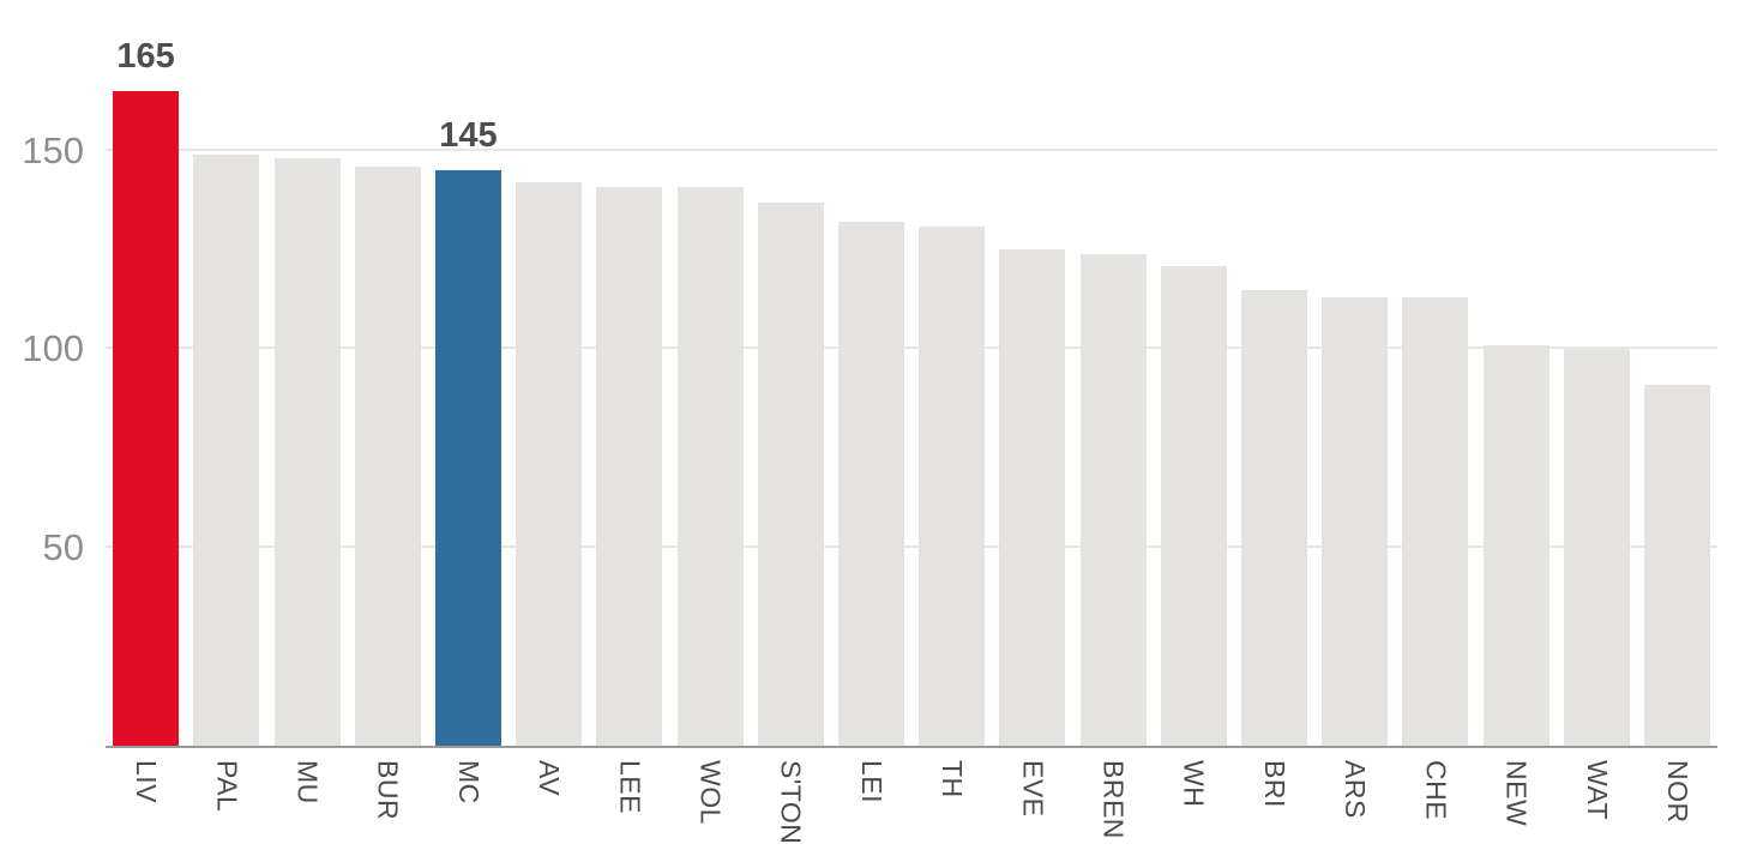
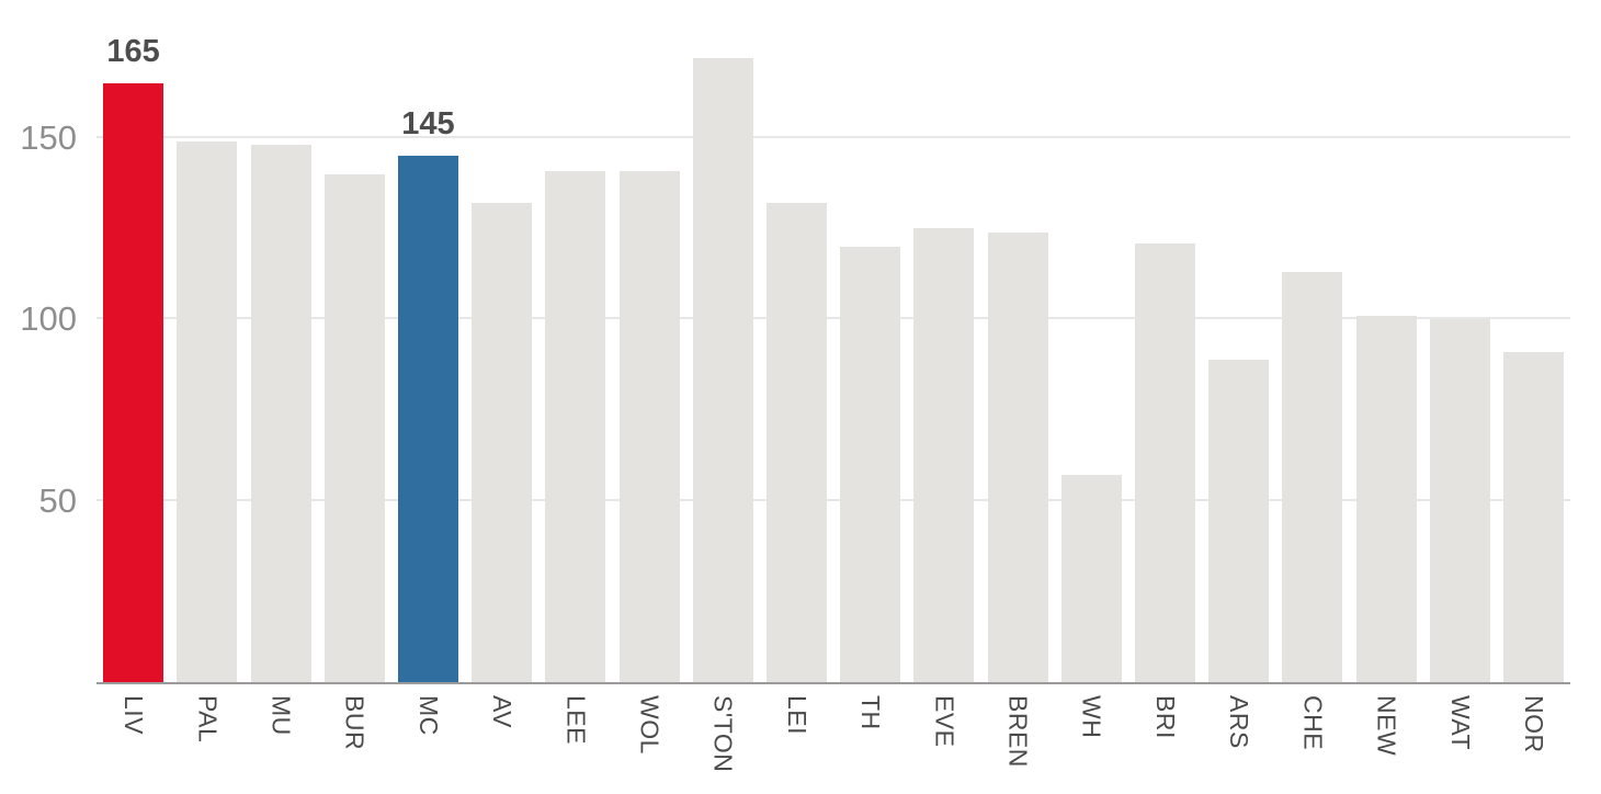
BUR: 146 -> 140
AV: 142 -> 132
S'TON: 137 -> 172
TH: 131 -> 120
WH: 121 -> 57
BRI: 115 -> 121
ARS: 113 -> 89
